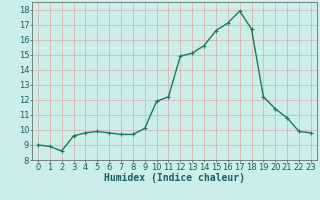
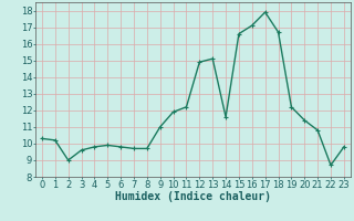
0: 9.0 -> 10.3
1: 8.9 -> 10.2
2: 8.6 -> 9.0
9: 10.1 -> 11.0
14: 15.6 -> 11.6
22: 9.9 -> 8.7
